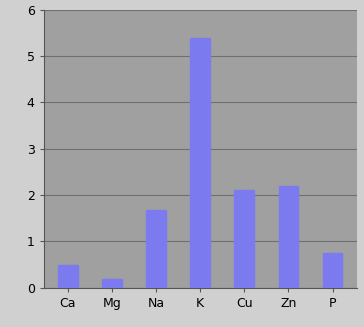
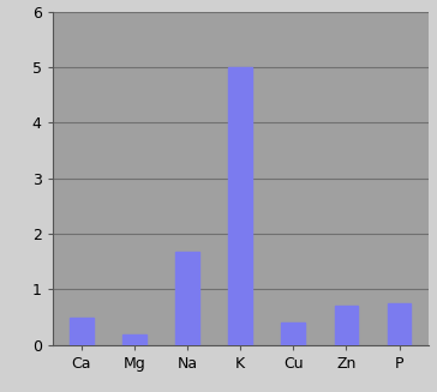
K: 5.40 -> 5.00
Cu: 2.10 -> 0.40
Zn: 2.20 -> 0.70
